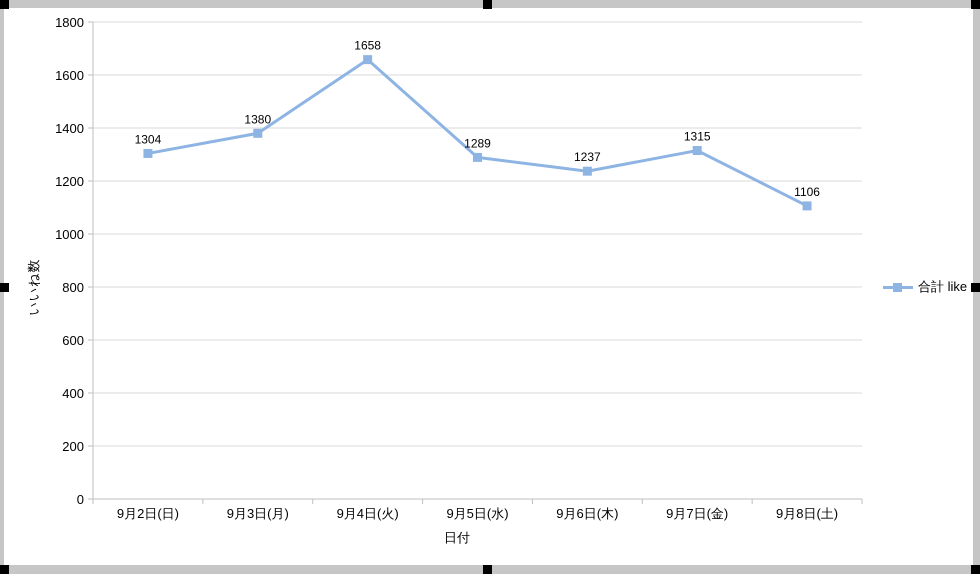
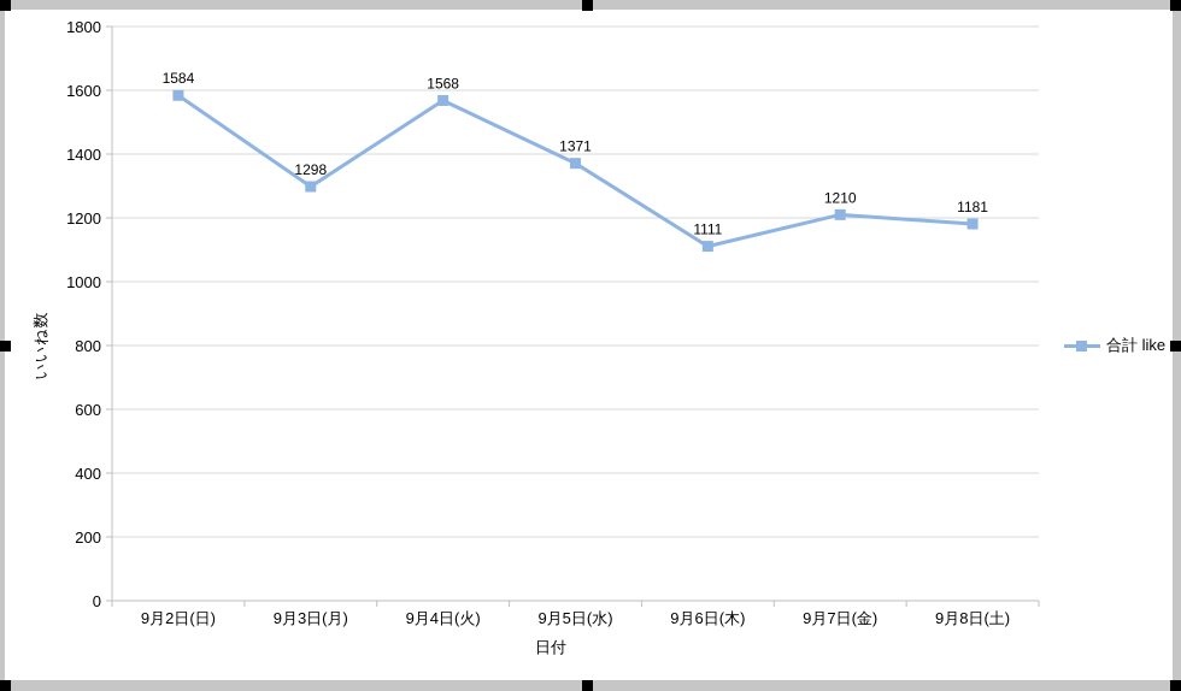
9月2日(日): 1304 -> 1584
9月3日(月): 1380 -> 1298
9月4日(火): 1658 -> 1568
9月5日(水): 1289 -> 1371
9月6日(木): 1237 -> 1111
9月7日(金): 1315 -> 1210
9月8日(土): 1106 -> 1181
